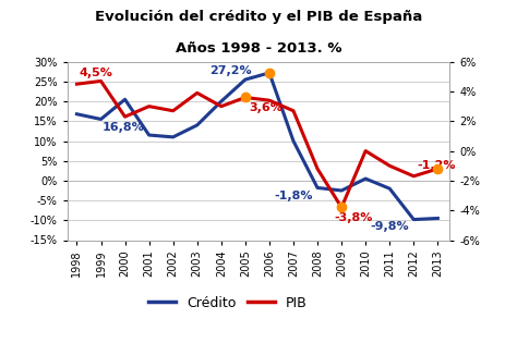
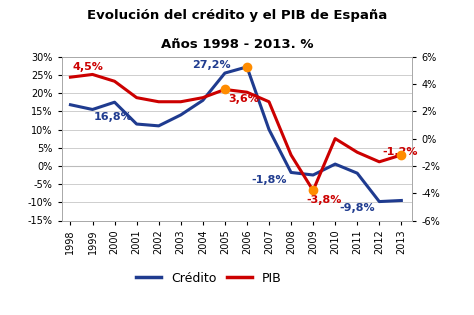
Crédito/2000: 20.5% -> 17.5%
PIB/2000: 2.3% -> 4.2%
PIB/2003: 3.9% -> 2.7%
Crédito/2004: 20.0% -> 18.0%
